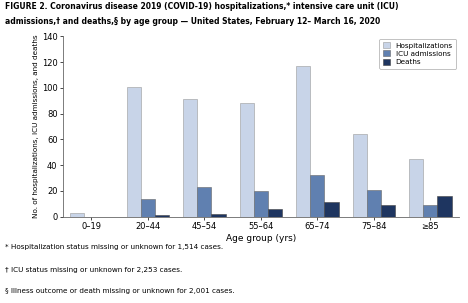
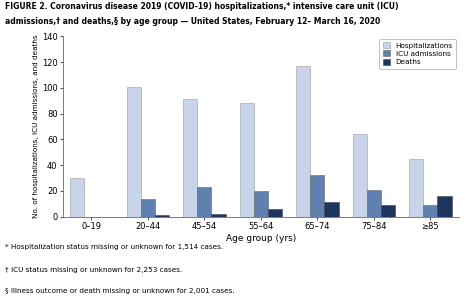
Hospitalizations/0–19: 3 -> 30
